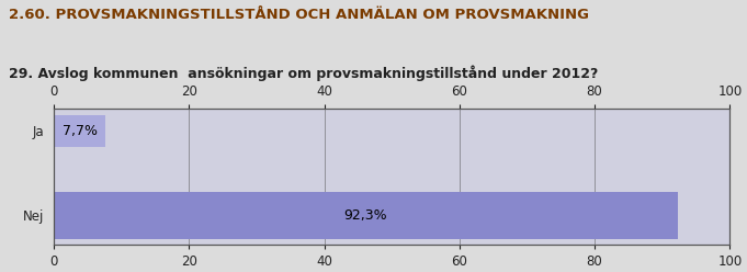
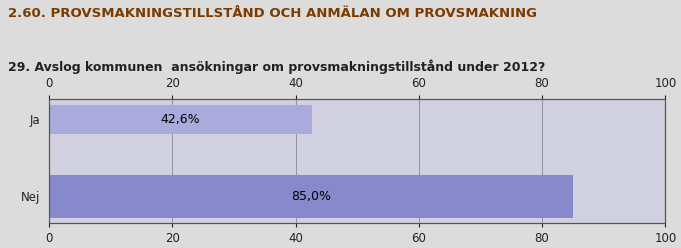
Ja: 7,7% -> 42,6%
Nej: 92,3% -> 85,0%
